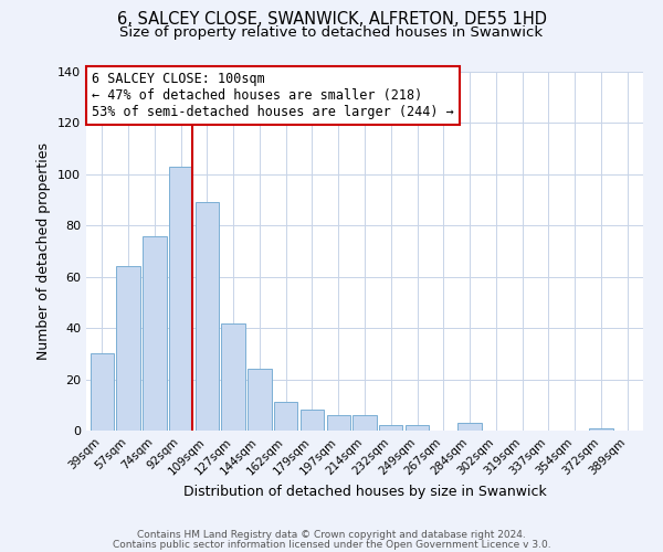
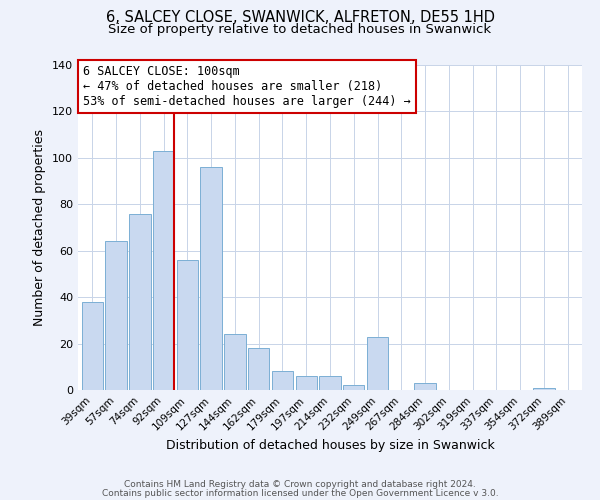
39sqm: 30 -> 38
109sqm: 89 -> 56
127sqm: 42 -> 96
162sqm: 11 -> 18
249sqm: 2 -> 23
